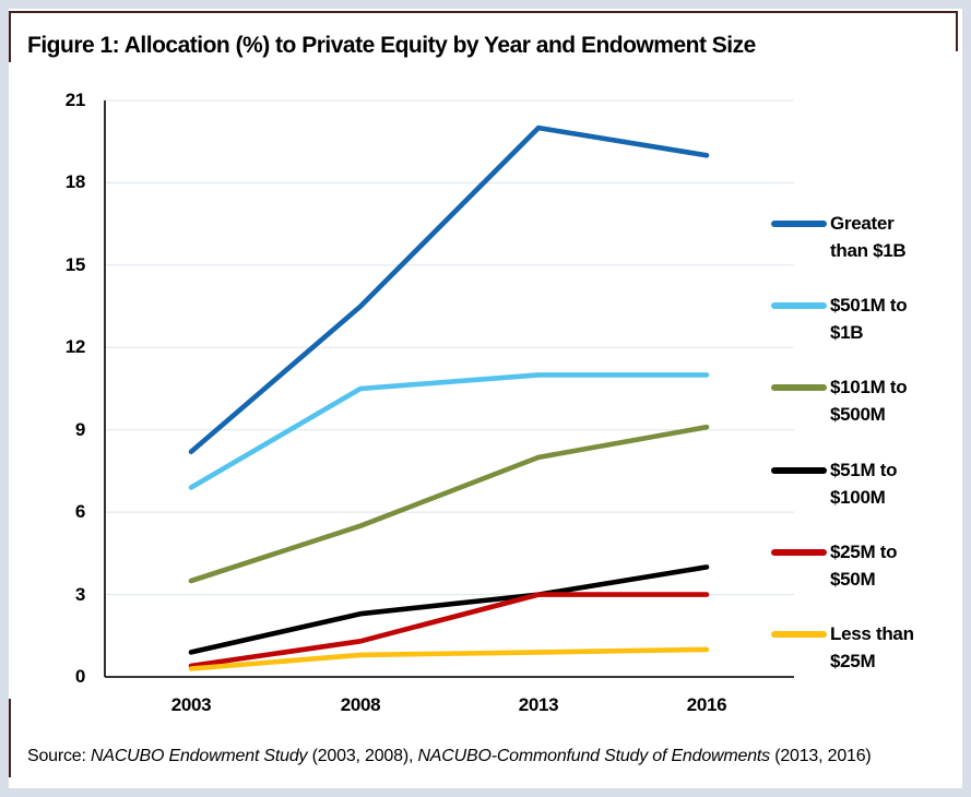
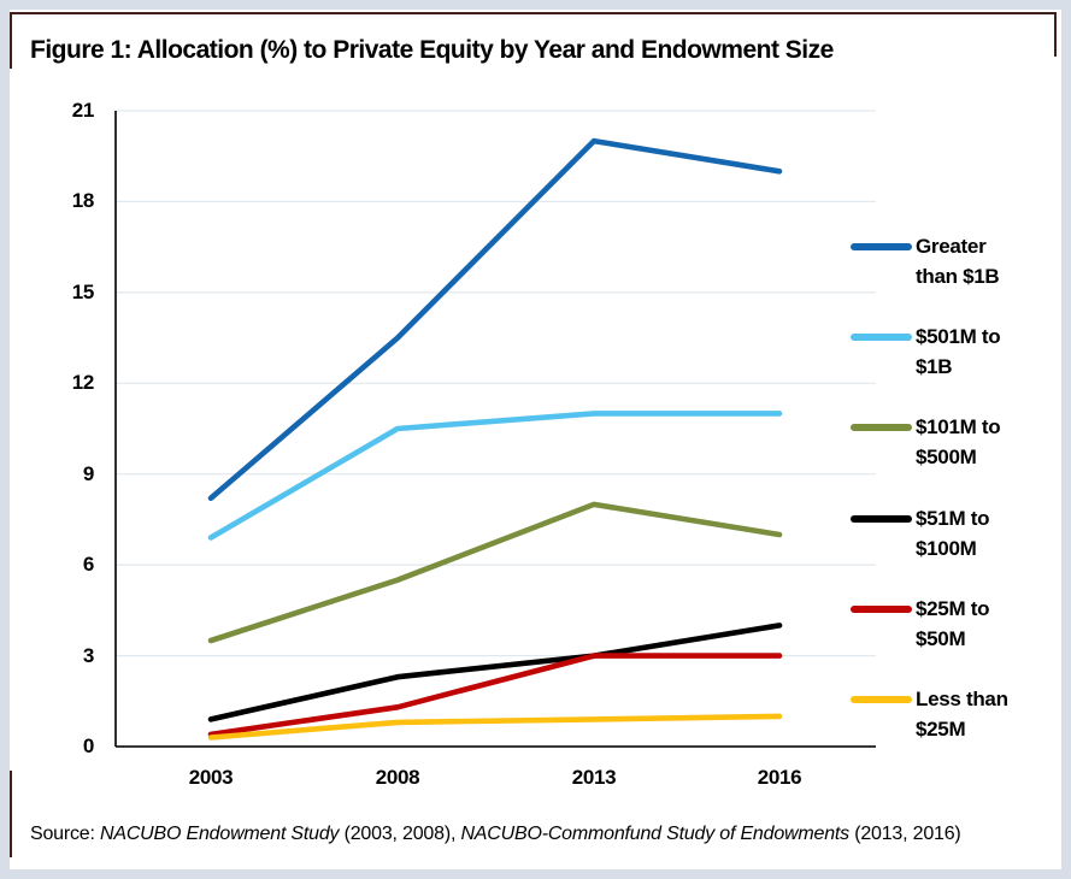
$101M to $500M/2016: 9.1 -> 7.0
